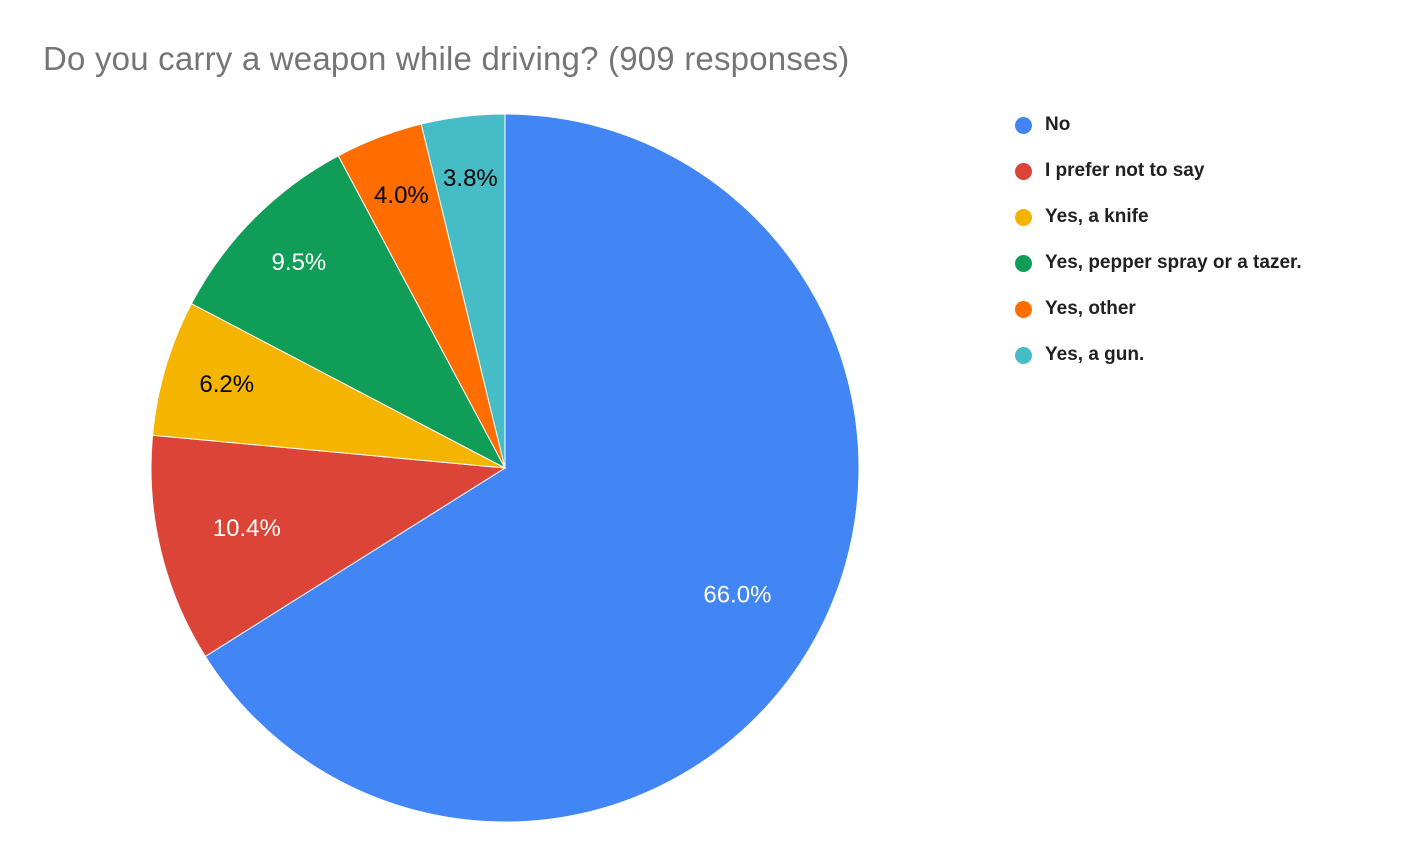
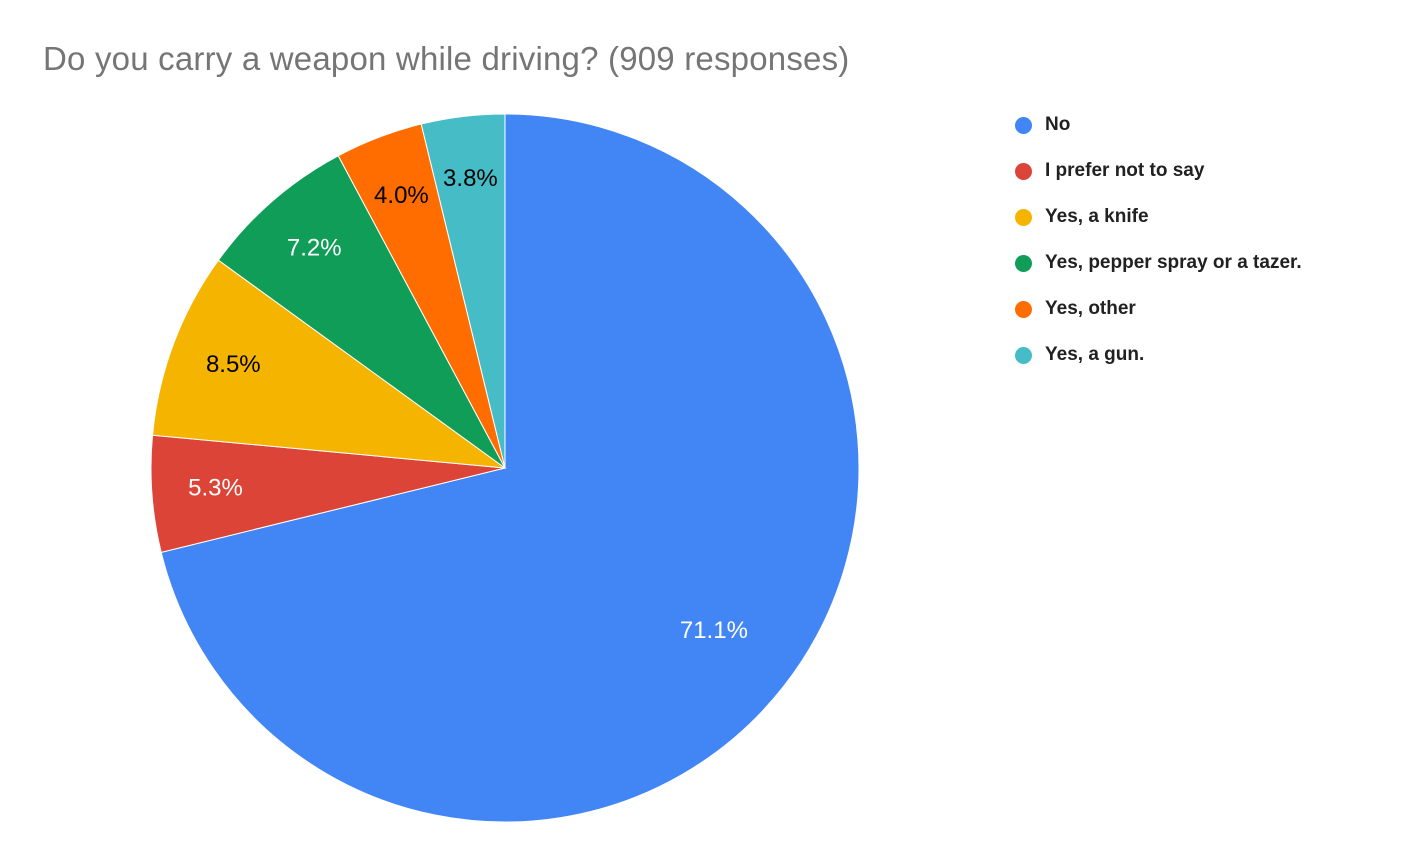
No: 66.0% -> 71.1%
I prefer not to say: 10.4% -> 5.3%
Yes, a knife: 6.2% -> 8.5%
Yes, pepper spray or a tazer.: 9.5% -> 7.2%
